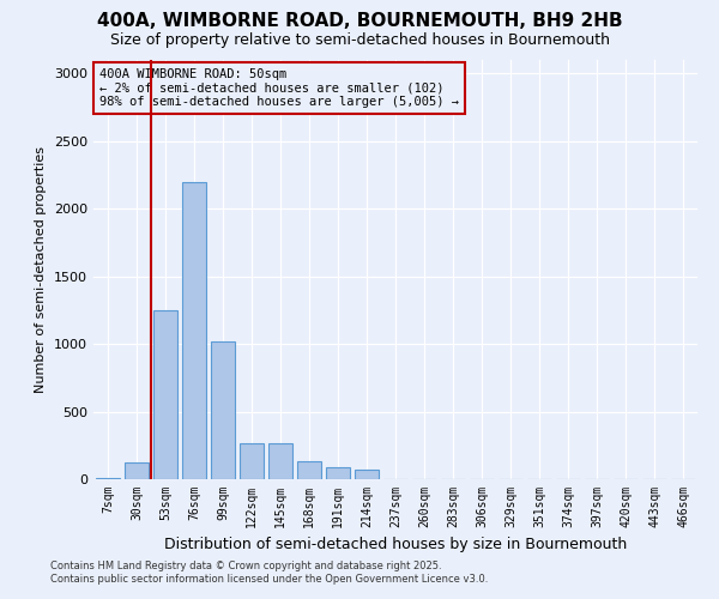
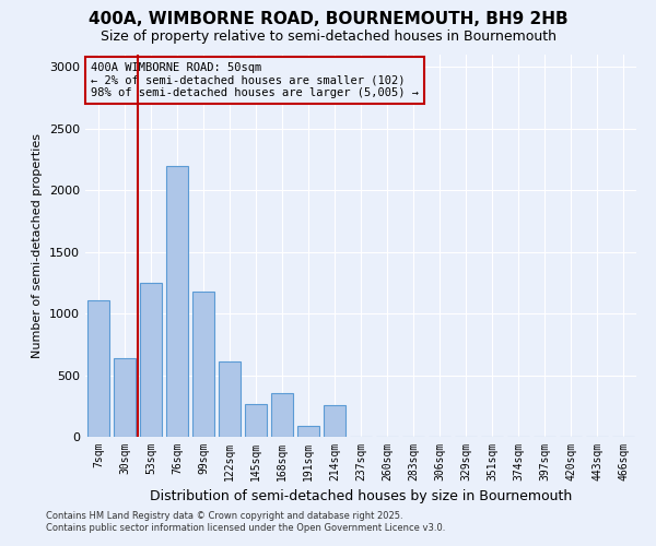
7sqm: 0 -> 1110
30sqm: 120 -> 640
99sqm: 1020 -> 1180
122sqm: 270 -> 610
168sqm: 130 -> 350
214sqm: 70 -> 260
